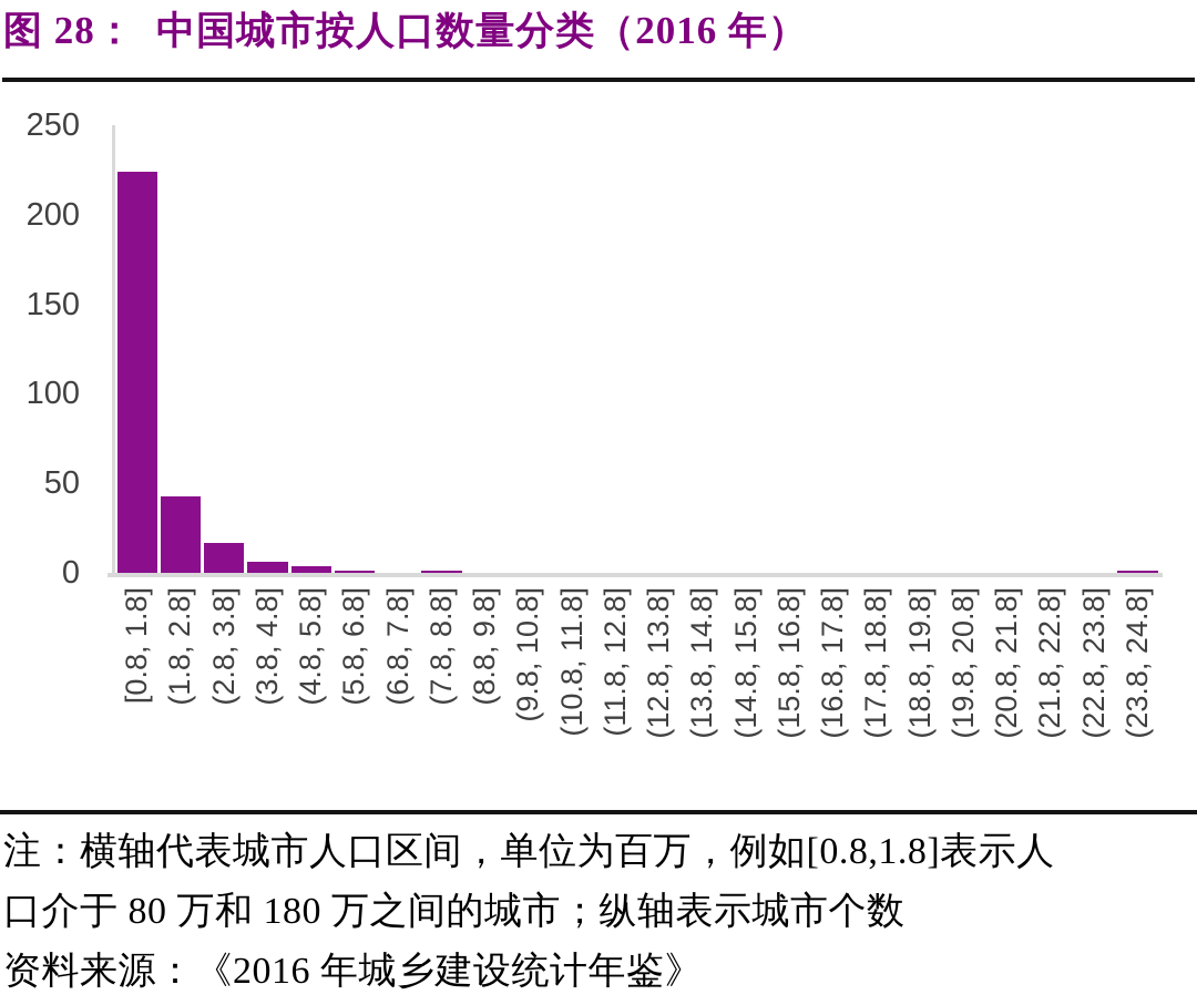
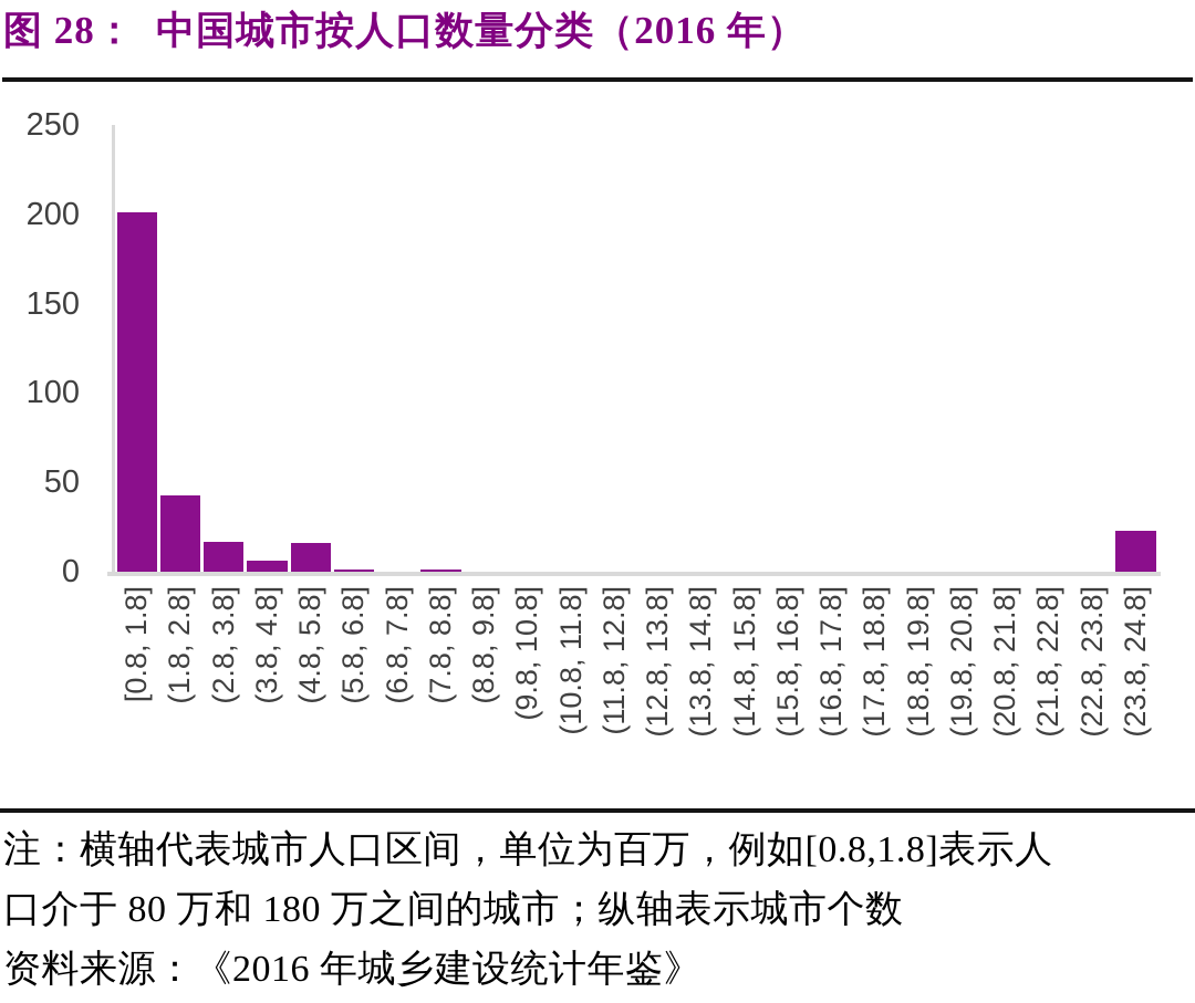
[0.8, 1.8]: 224 -> 201
(4.8, 5.8]: 4 -> 16
(23.8, 24.8]: 1 -> 23
